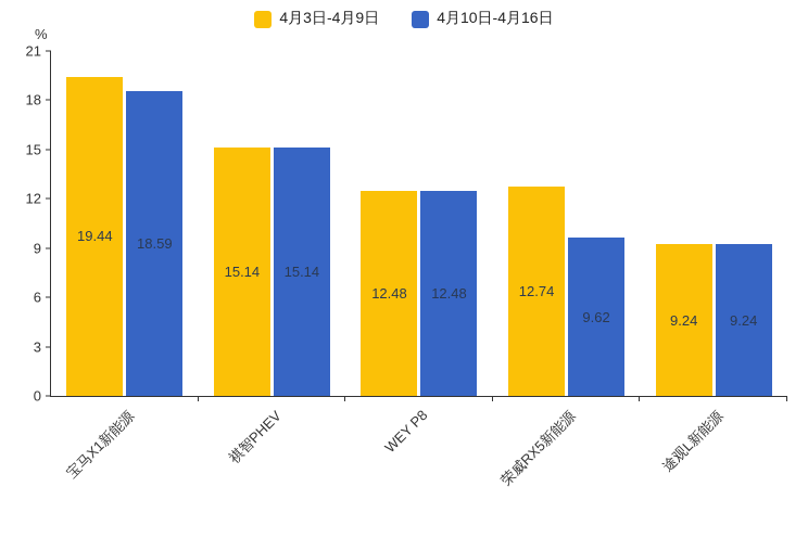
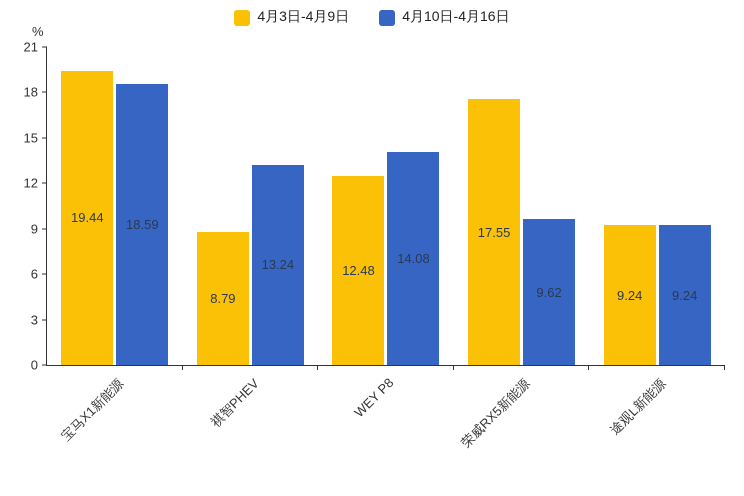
4月3日-4月9日/祺智PHEV: 15.14 -> 8.79
4月10日-4月16日/祺智PHEV: 15.14 -> 13.24
4月10日-4月16日/WEY P8: 12.48 -> 14.08
4月3日-4月9日/荣威RX5新能源: 12.74 -> 17.55
